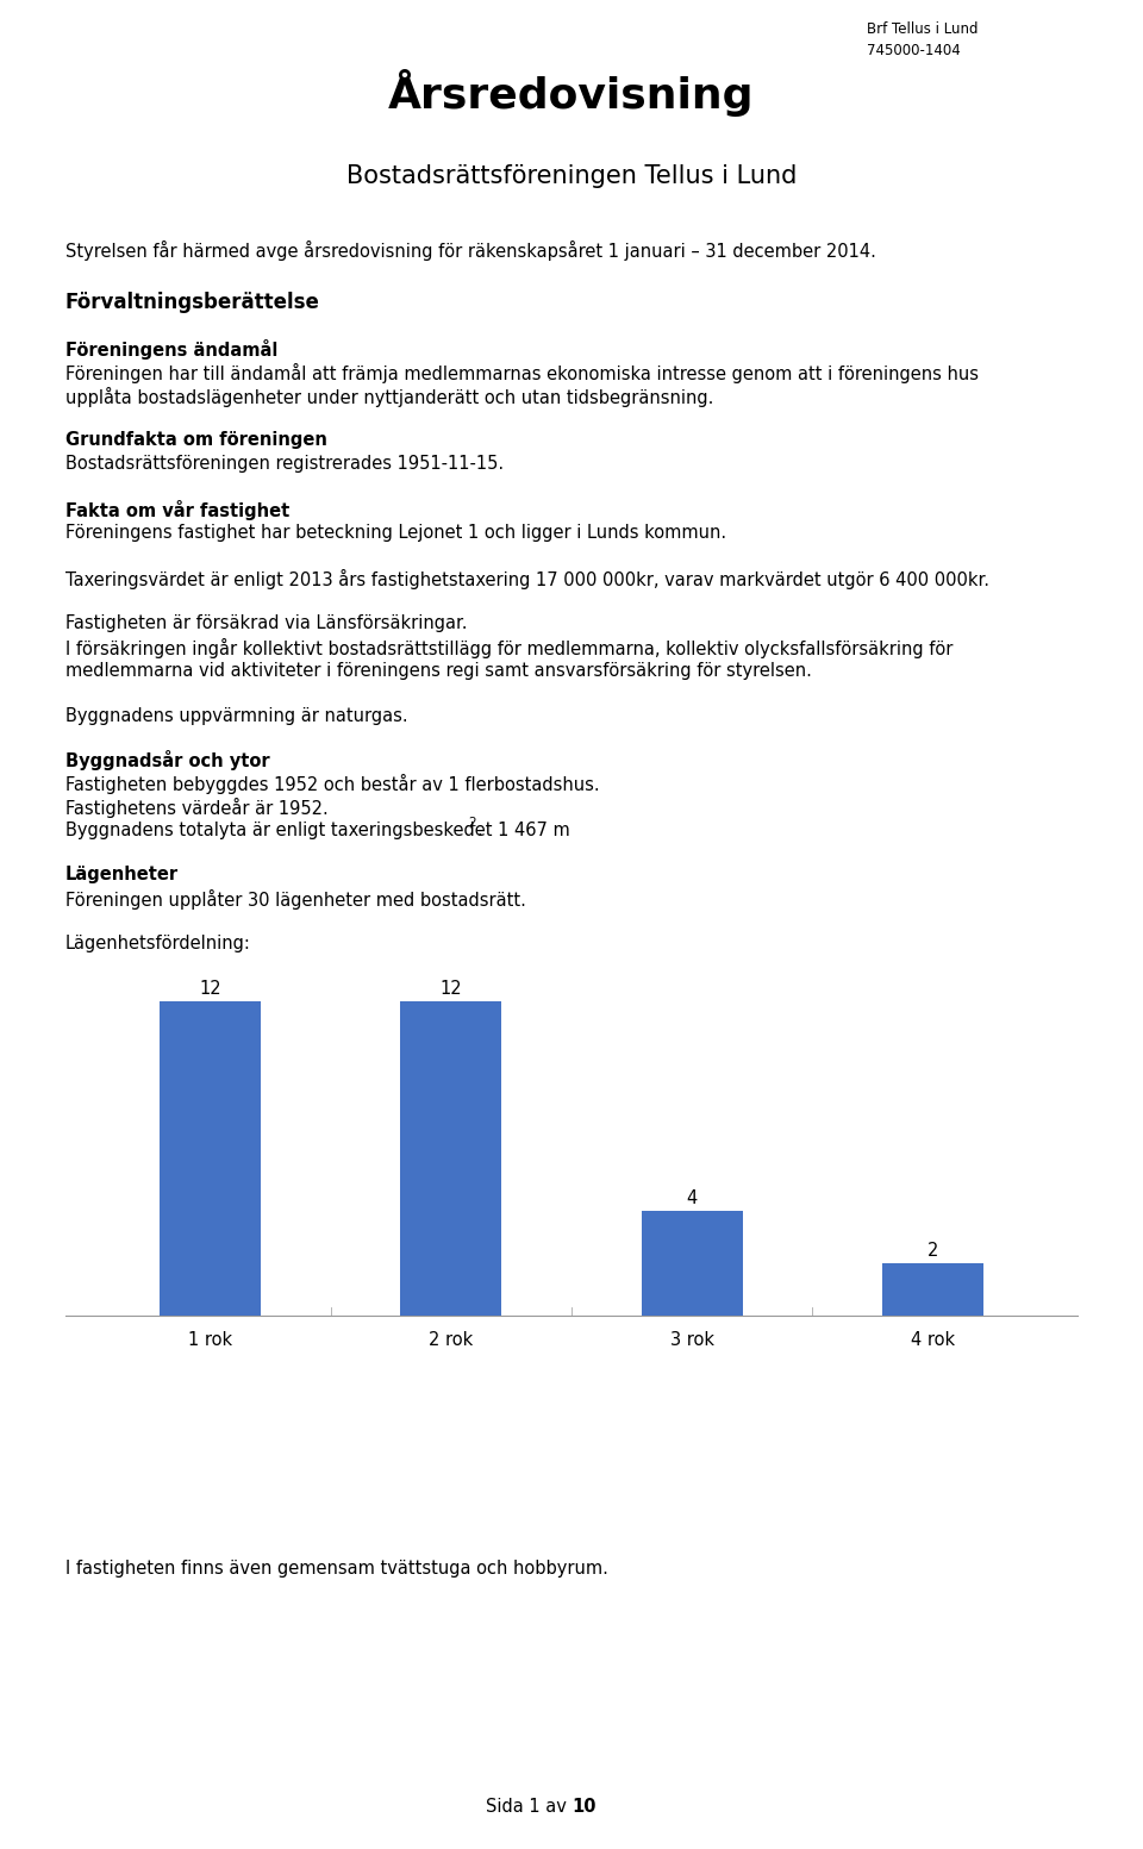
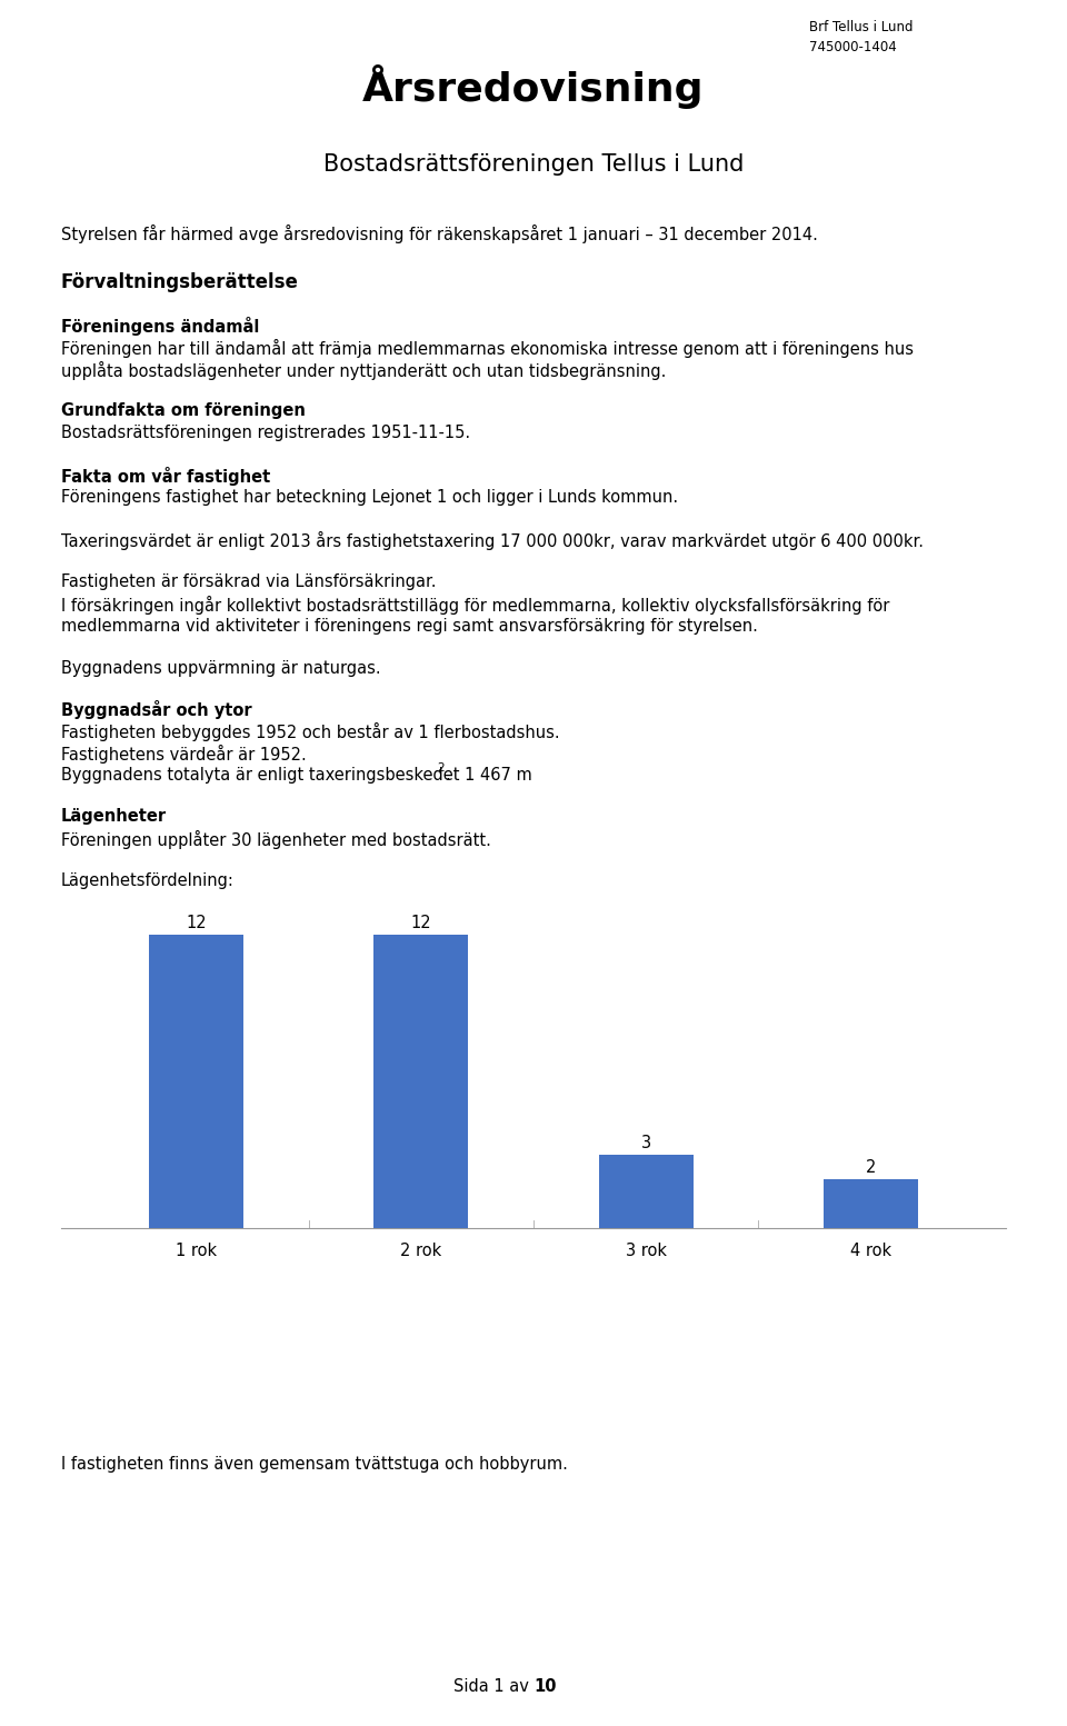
3 rok: 4 -> 3
